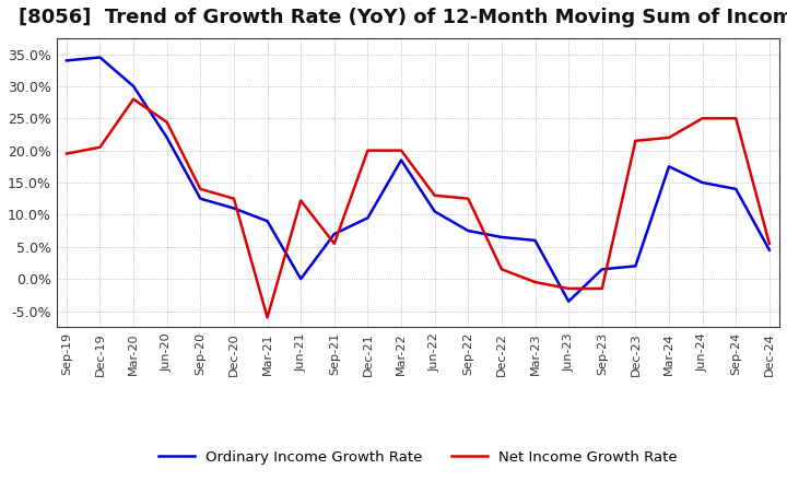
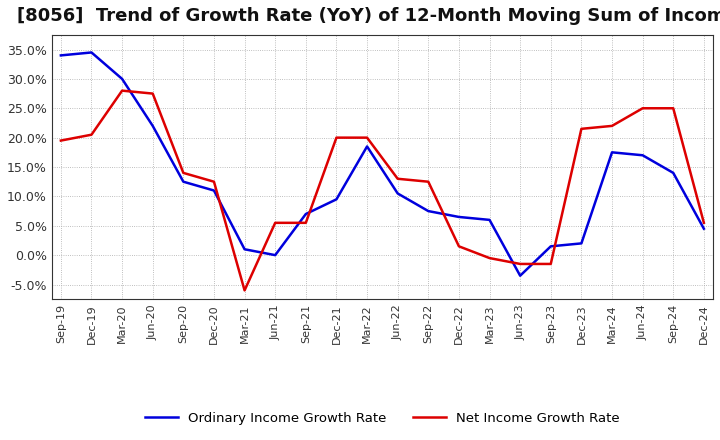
Net Income Growth Rate/Jun-20: 24.4% -> 27.5%
Ordinary Income Growth Rate/Mar-21: 9.0% -> 1.0%
Net Income Growth Rate/Jun-21: 12.2% -> 5.5%
Ordinary Income Growth Rate/Jun-24: 15.0% -> 17.0%
